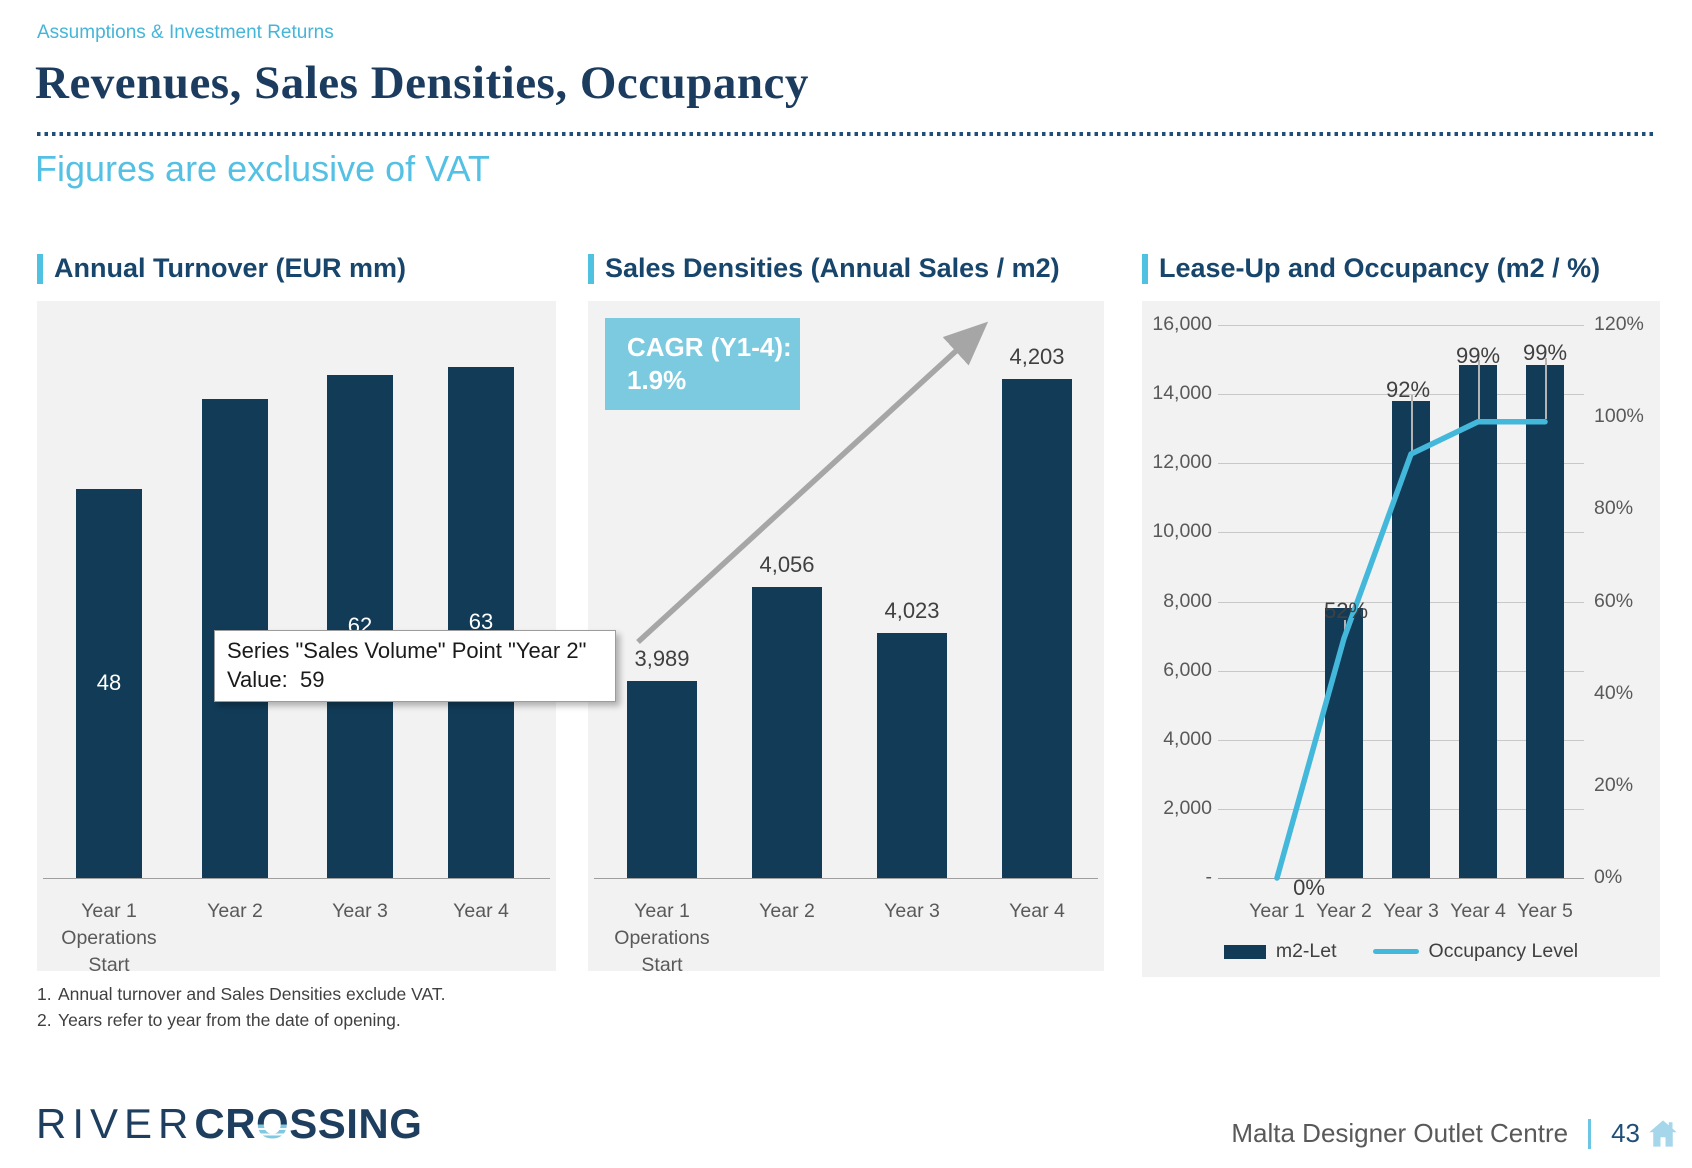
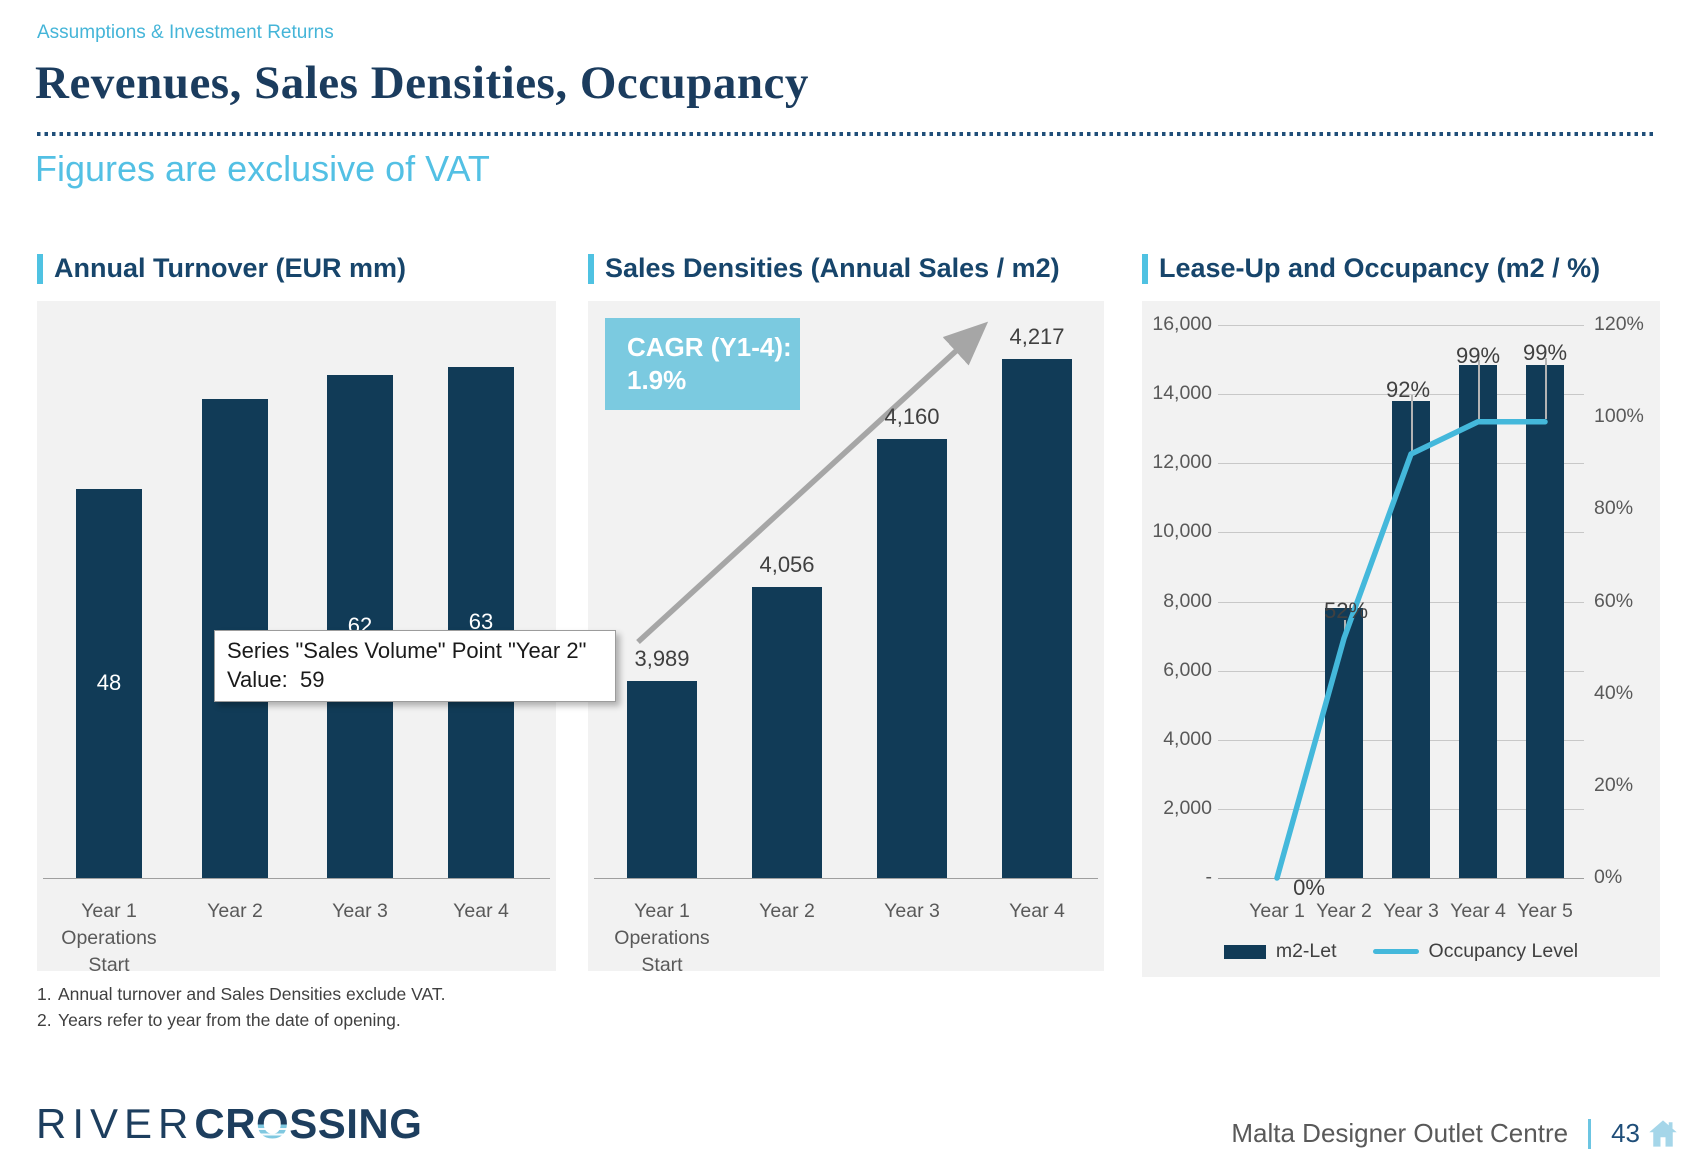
Sales Densities (Annual Sales / m2)/Year 3: 4,023 -> 4,160
Sales Densities (Annual Sales / m2)/Year 4: 4,203 -> 4,217
